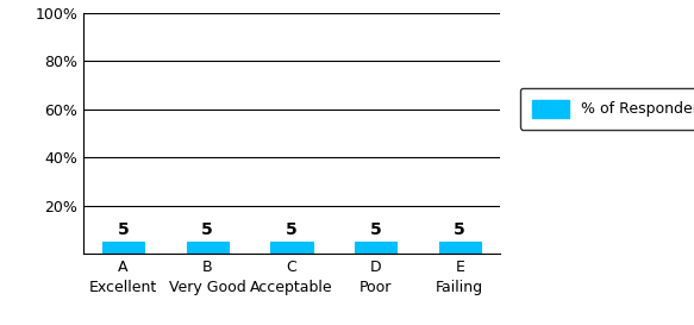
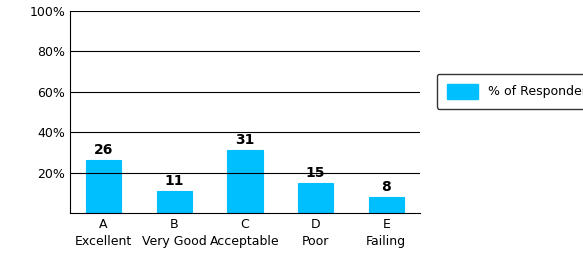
A Excellent: 5 -> 26
B Very Good: 5 -> 11
C Acceptable: 5 -> 31
D Poor: 5 -> 15
E Failing: 5 -> 8
